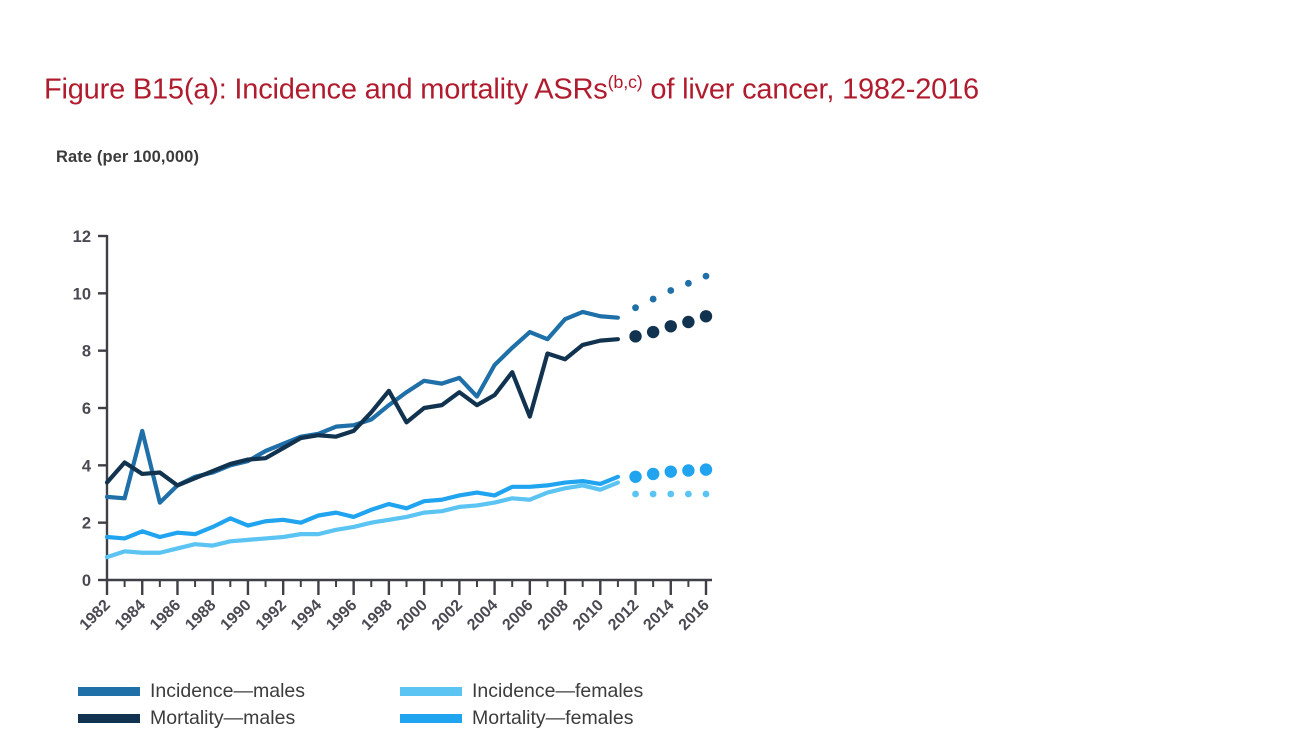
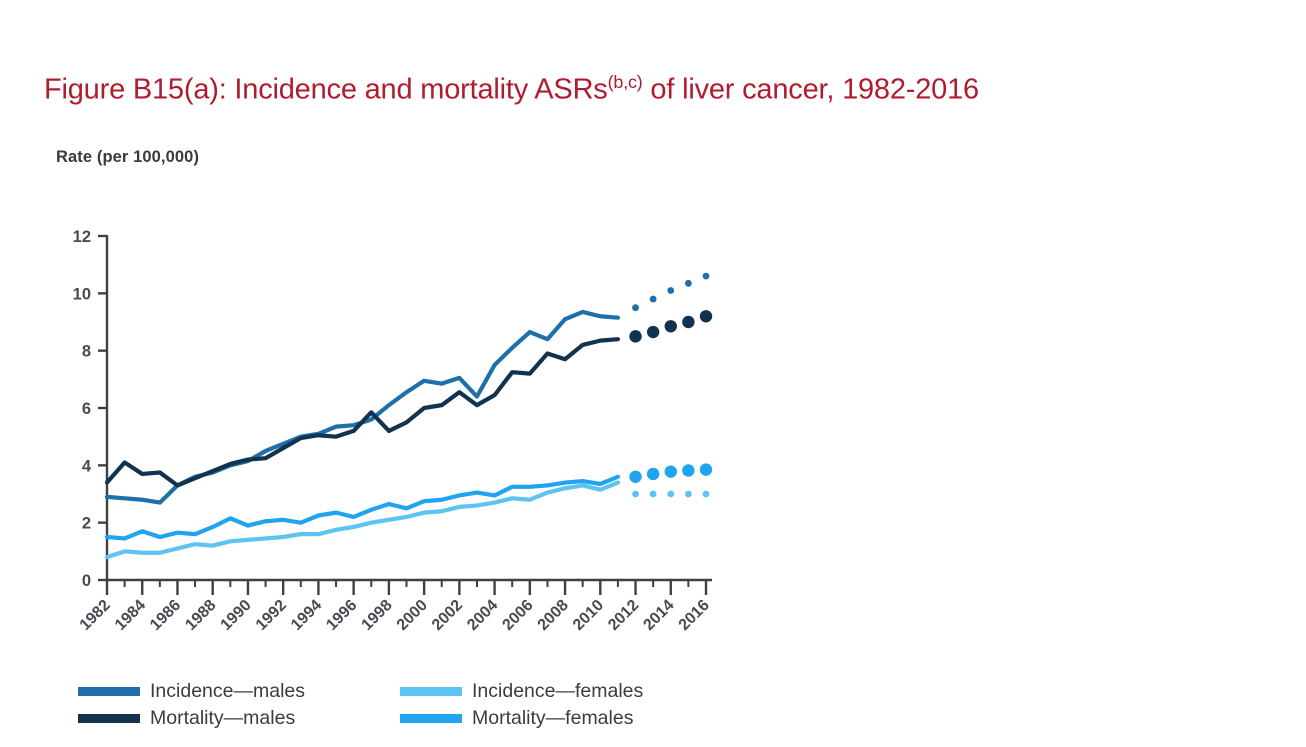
Incidence—males/1984: 5.2 -> 2.8
Mortality—males/1998: 6.6 -> 5.2
Mortality—males/2006: 5.7 -> 7.2
